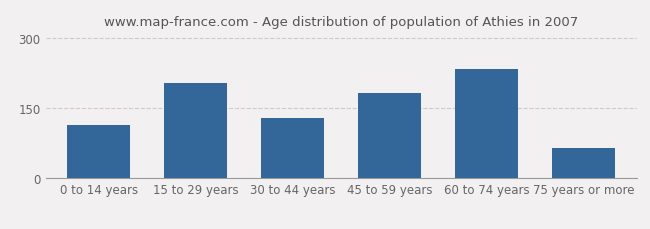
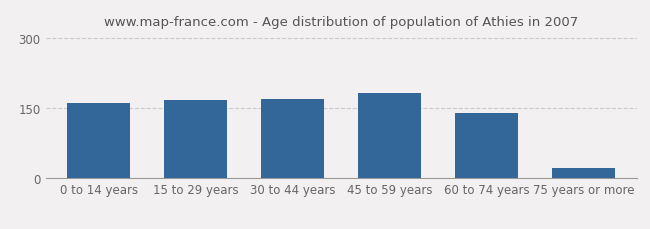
0 to 14 years: 115 -> 162
15 to 29 years: 205 -> 167
30 to 44 years: 130 -> 170
60 to 74 years: 235 -> 140
75 years or more: 65 -> 22
